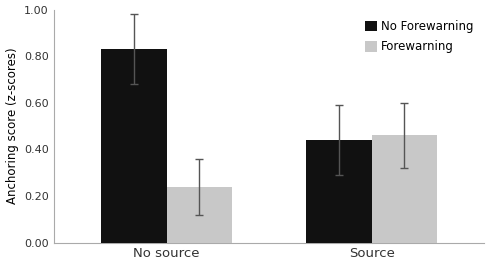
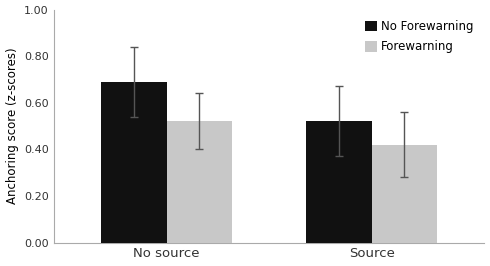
No Forewarning/No source: 0.83 -> 0.69
Forewarning/No source: 0.24 -> 0.52
No Forewarning/Source: 0.44 -> 0.52
Forewarning/Source: 0.46 -> 0.42
